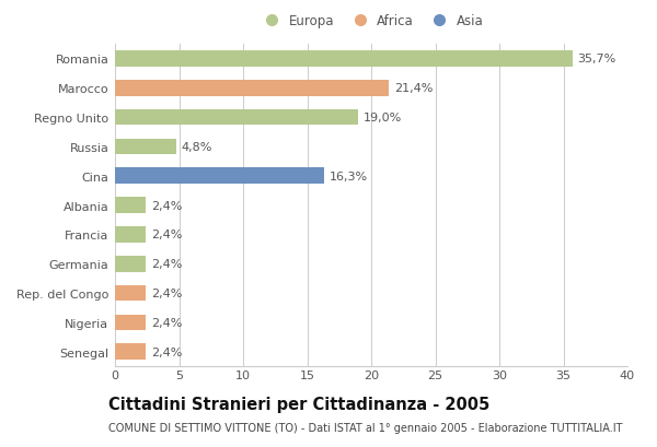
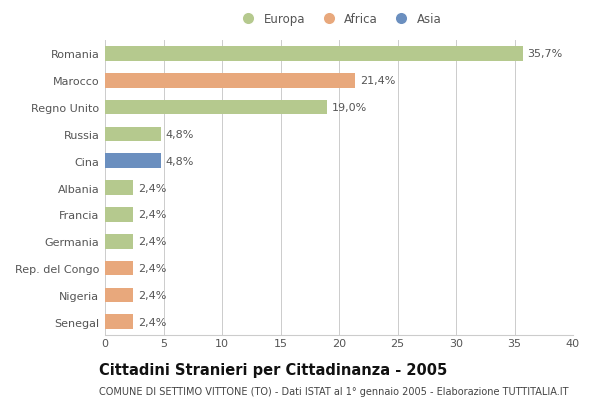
Cina: 16,3% -> 4,8%
